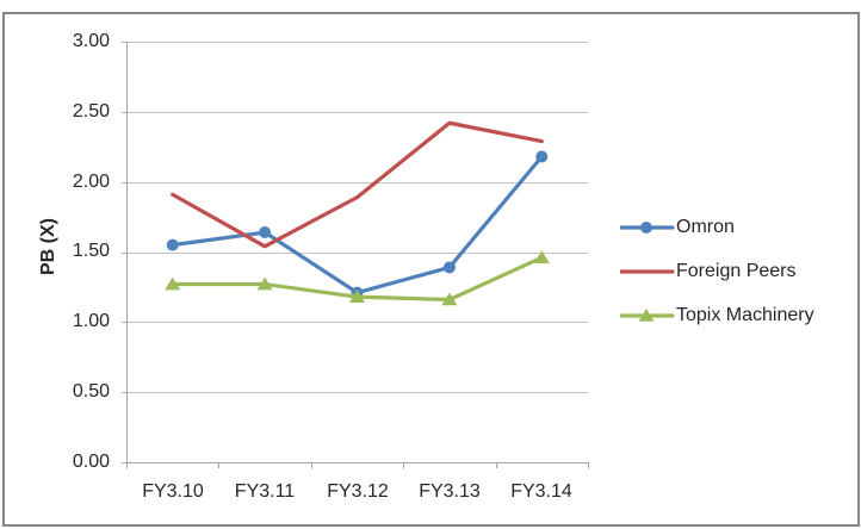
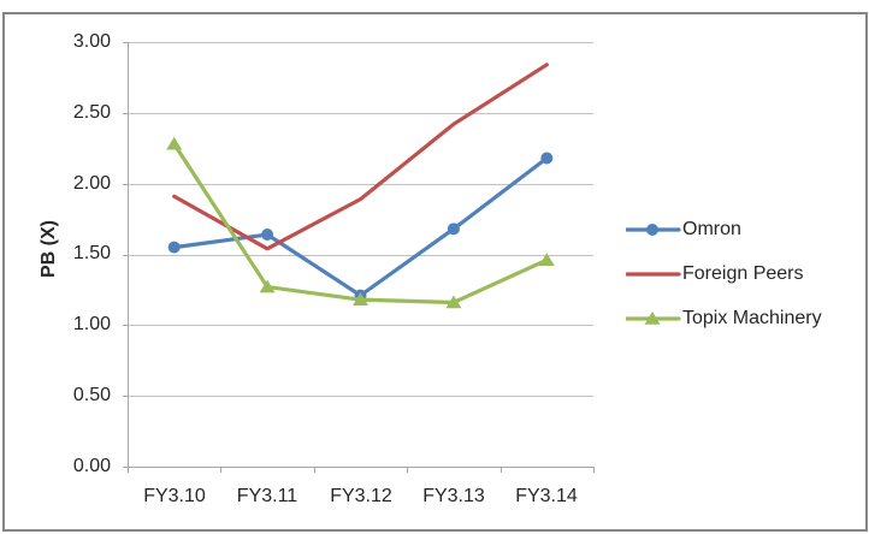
Topix Machinery/FY3.10: 1.27 -> 2.28
Omron/FY3.13: 1.39 -> 1.68
Foreign Peers/FY3.14: 2.29 -> 2.84
